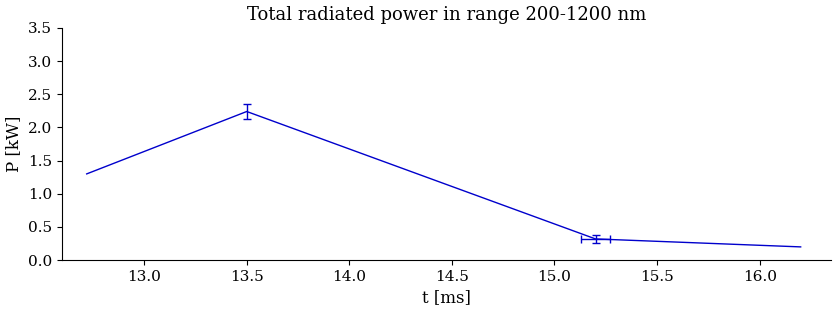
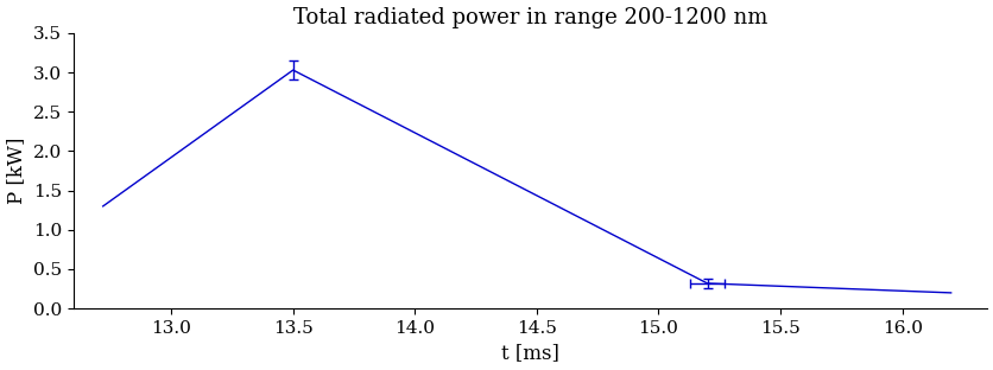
13.5: 2.24 -> 3.03
